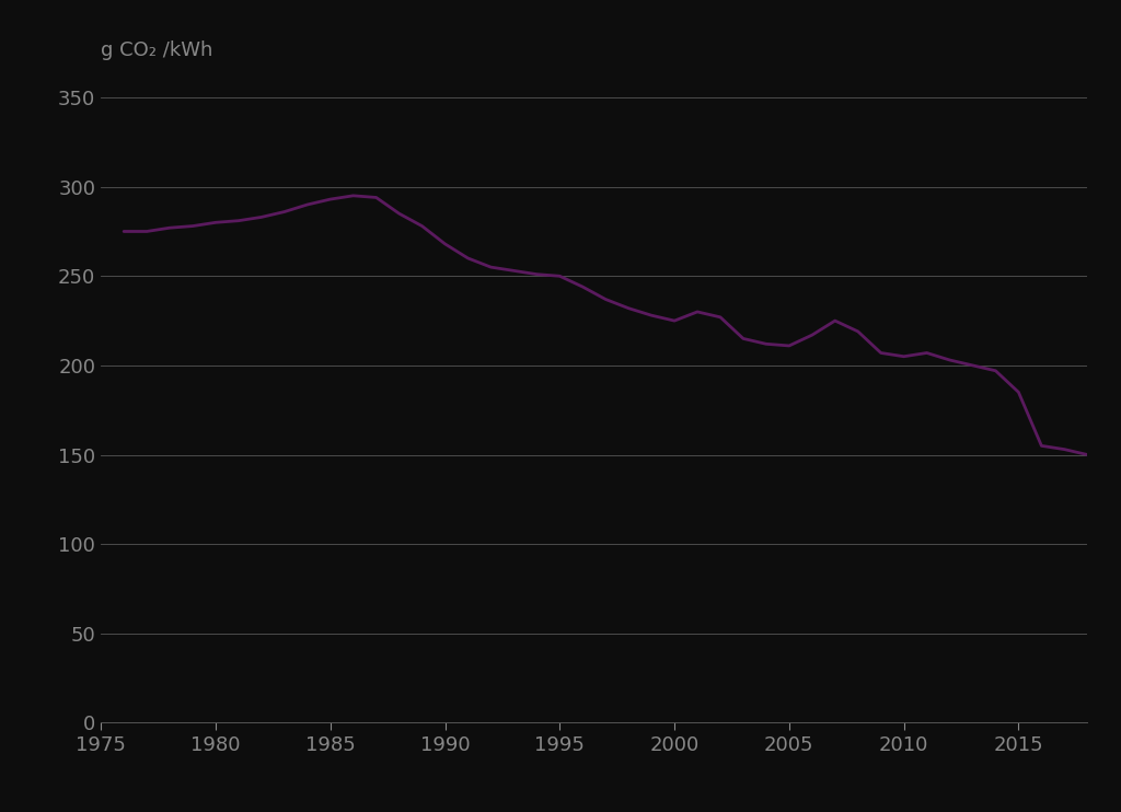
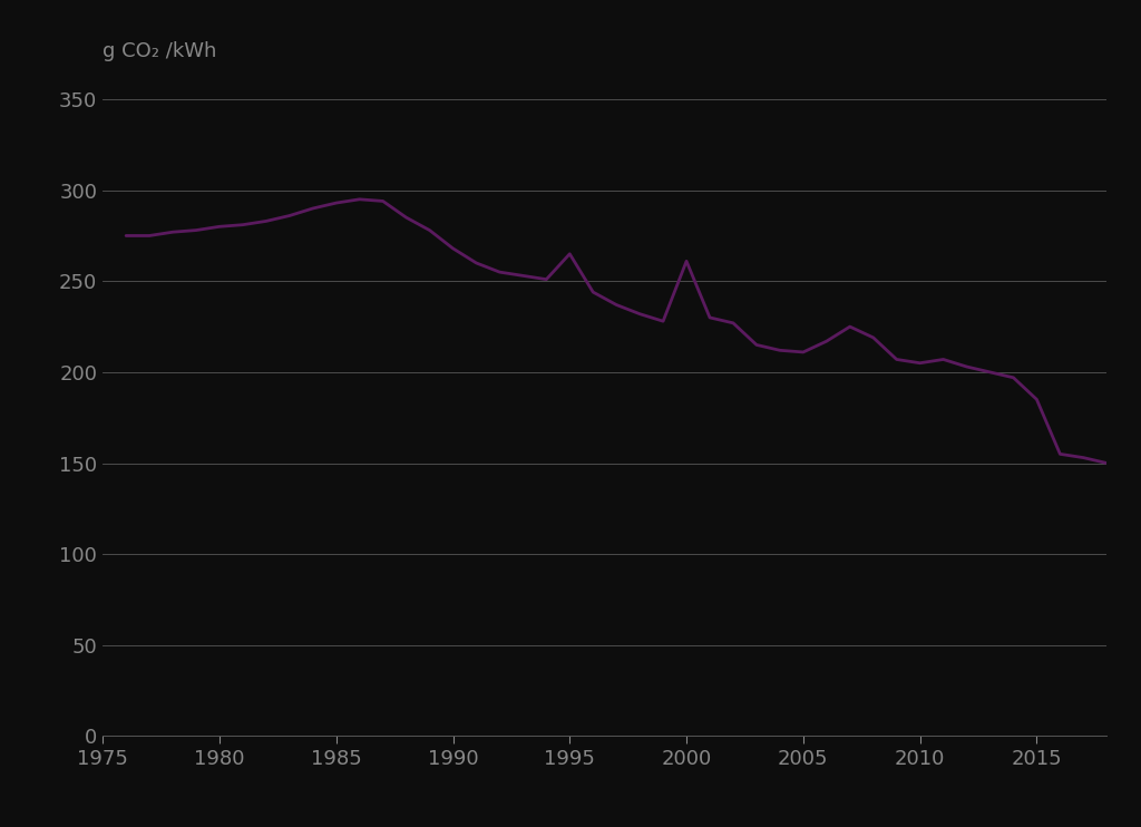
1995: 250 -> 265
2000: 225 -> 261
